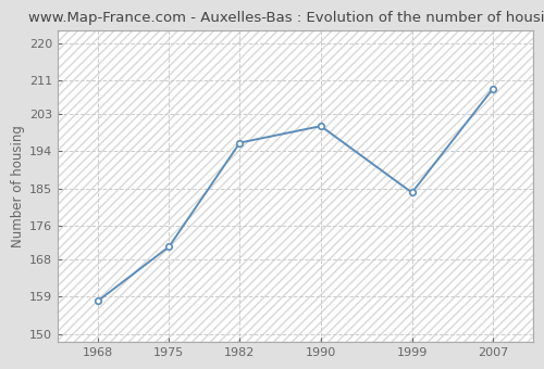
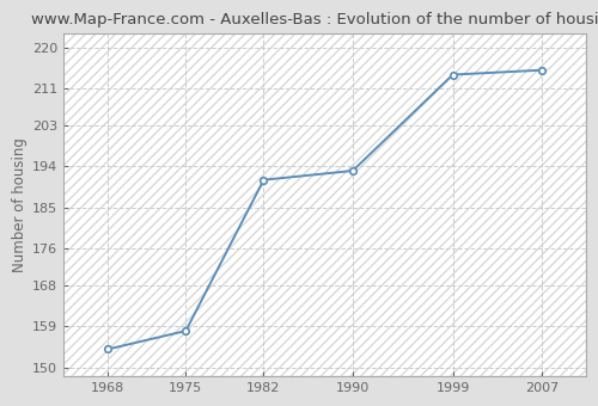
1968: 158 -> 154
1975: 171 -> 158
1982: 196 -> 191
1990: 200 -> 193
1999: 184 -> 214
2007: 209 -> 215
